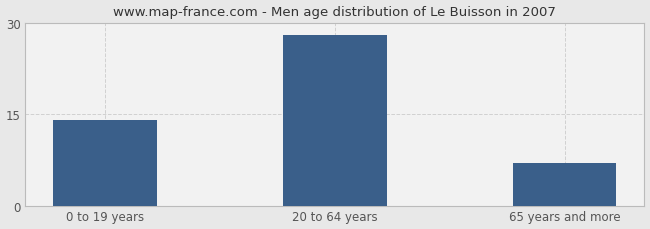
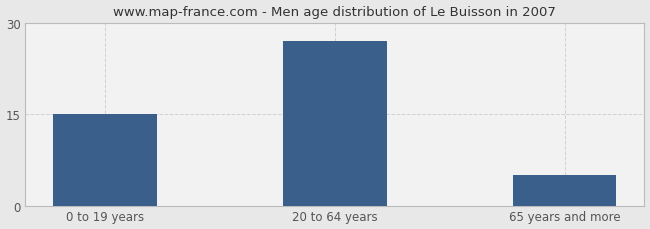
0 to 19 years: 14 -> 15
20 to 64 years: 28 -> 27
65 years and more: 7 -> 5
